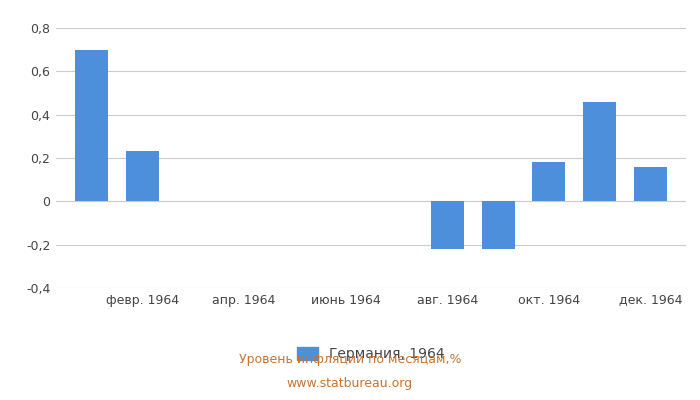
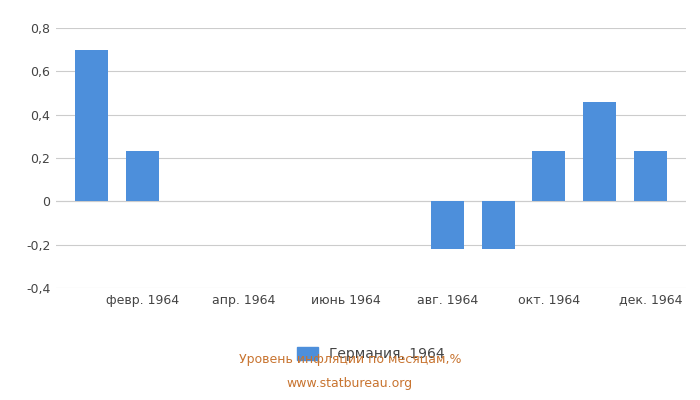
окт. 1964: 0,18 -> 0,23
дек. 1964: 0,16 -> 0,23
